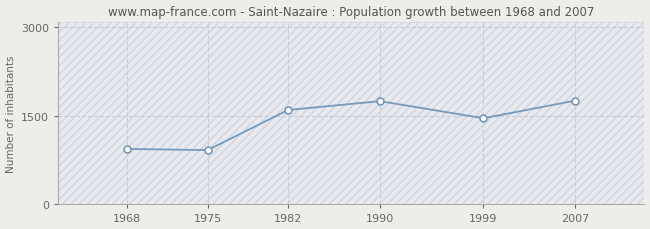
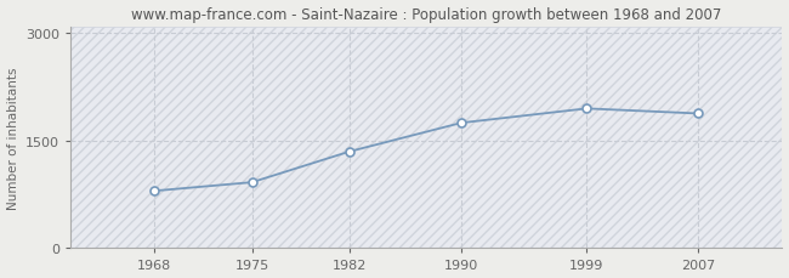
1968: 940 -> 800
1982: 1600 -> 1350
1999: 1460 -> 1950
2007: 1760 -> 1880
